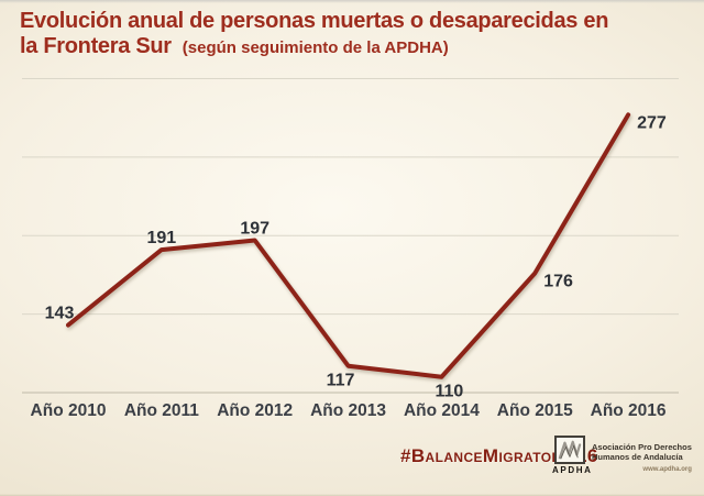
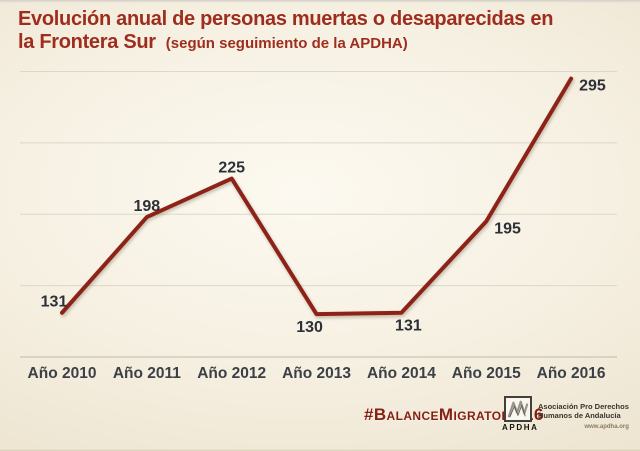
Año 2010: 143 -> 131
Año 2011: 191 -> 198
Año 2012: 197 -> 225
Año 2013: 117 -> 130
Año 2014: 110 -> 131
Año 2015: 176 -> 195
Año 2016: 277 -> 295
